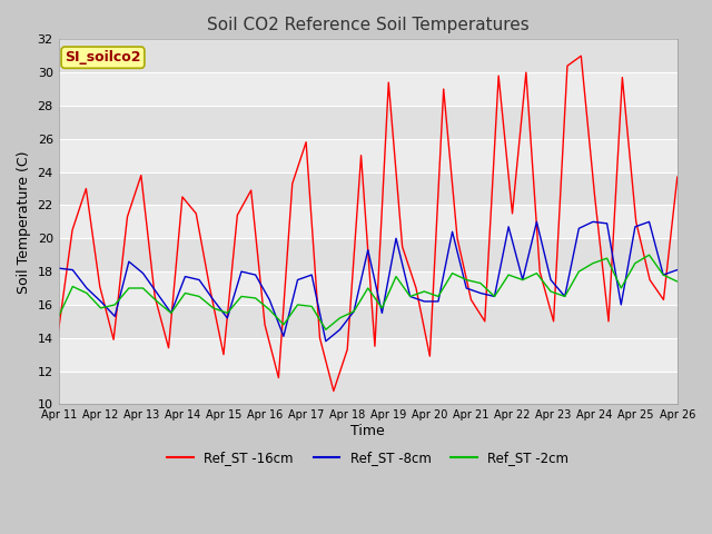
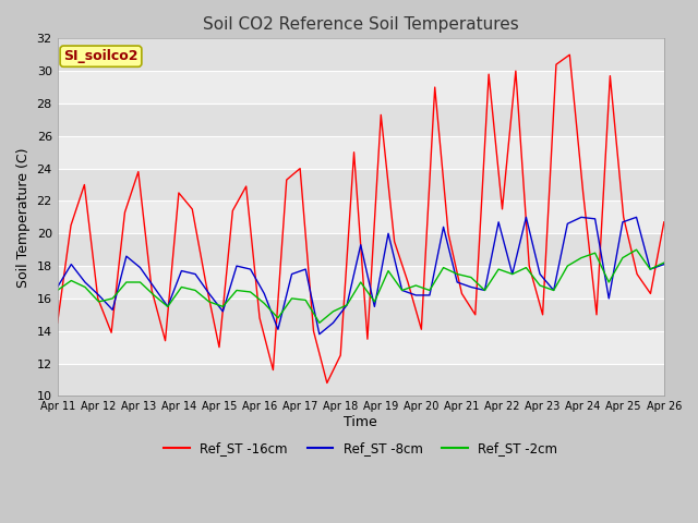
Ref_ST -8cm/Apr 11: 18.2 -> 16.7
Ref_ST -2cm/Apr 11: 15.3 -> 16.5
Ref_ST -16cm/Apr 12: 17.1 -> 16.0
Ref_ST -16cm/Apr 17: 25.8 -> 24.0
Ref_ST -16cm/Apr 18: 13.3 -> 12.5
Ref_ST -16cm/Apr 19: 29.4 -> 27.3
Ref_ST -16cm/Apr 20: 12.9 -> 14.1
Ref_ST -16cm/Apr 26: 23.7 -> 20.7
Ref_ST -2cm/Apr 26: 17.4 -> 18.2
